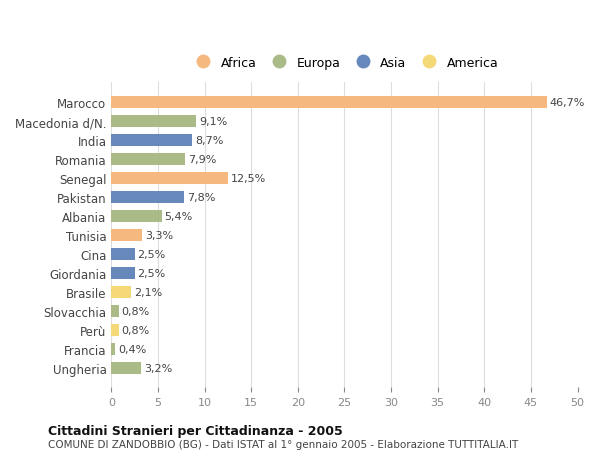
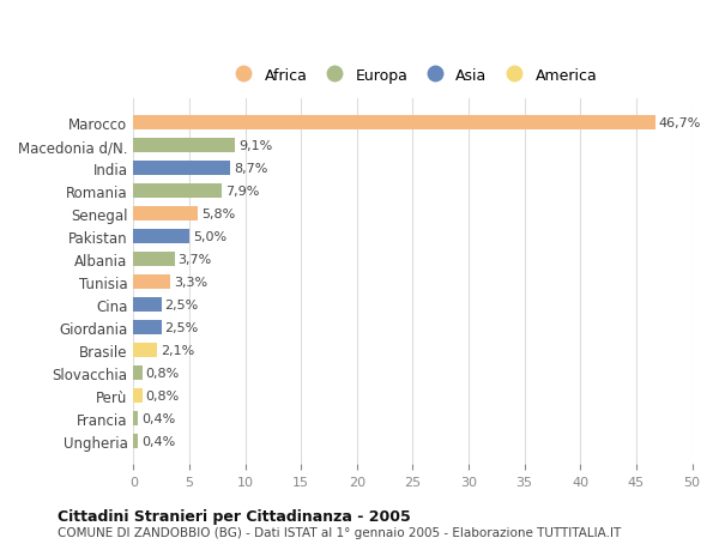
Senegal: 12,5% -> 5,8%
Pakistan: 7,8% -> 5,0%
Albania: 5,4% -> 3,7%
Ungheria: 3,2% -> 0,4%
